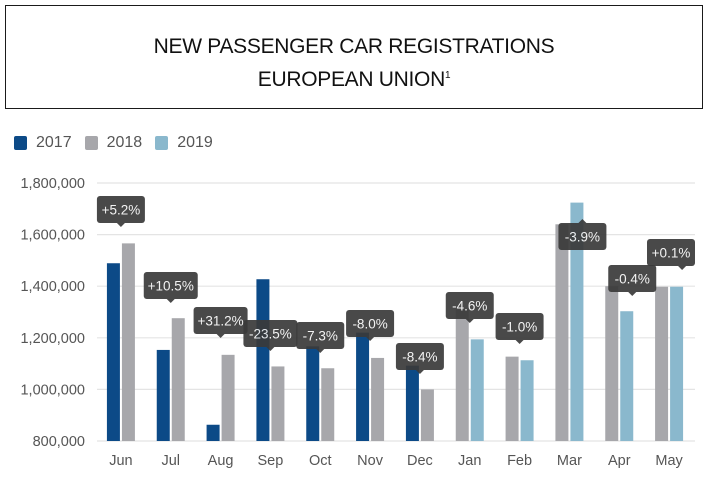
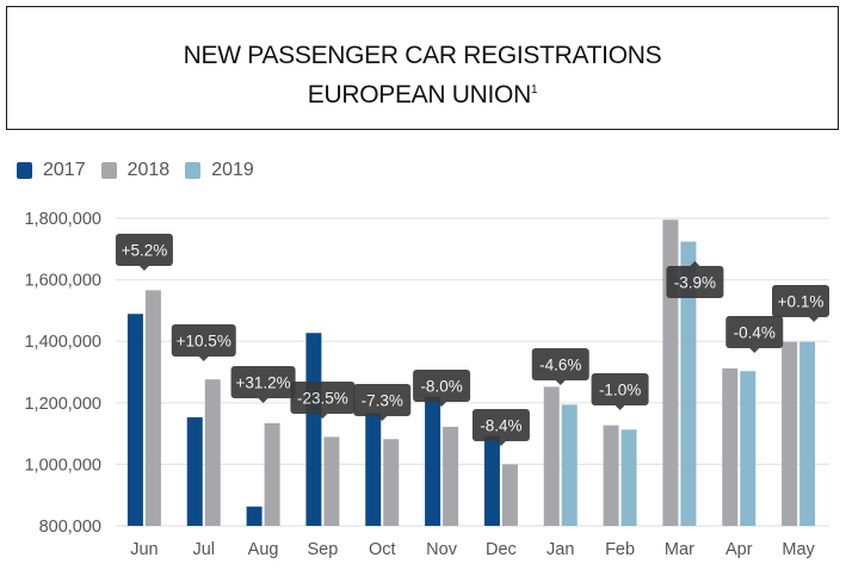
2018/Jan: 1310000 -> 1250000
2018/Mar: 1640000 -> 1800000
2018/Apr: 1400000 -> 1310000
